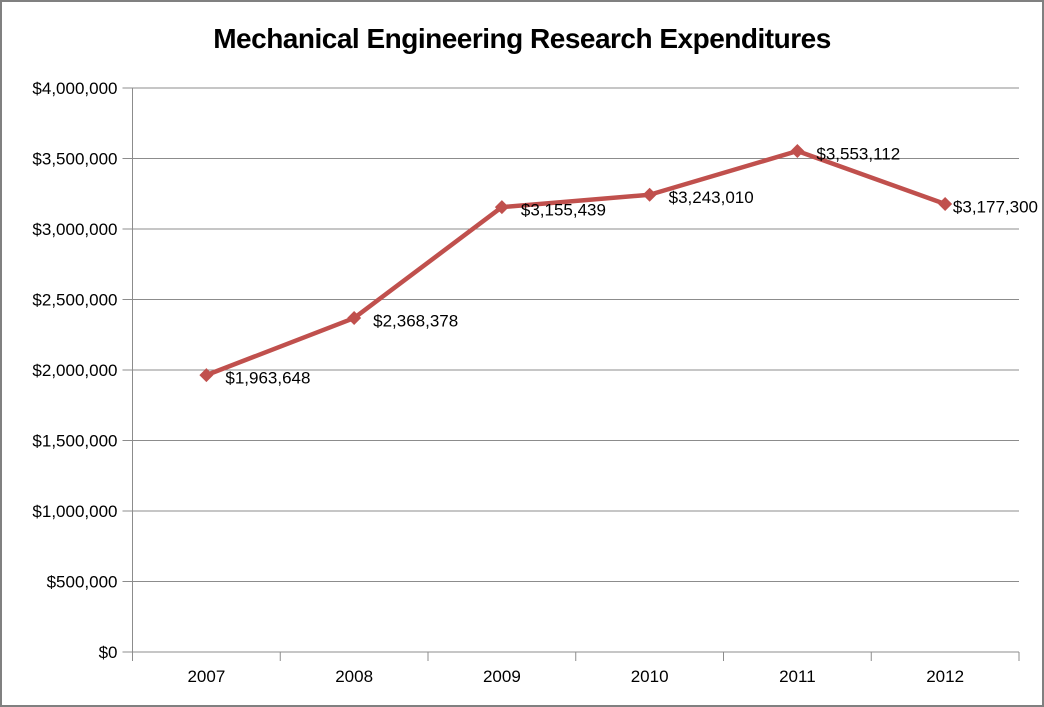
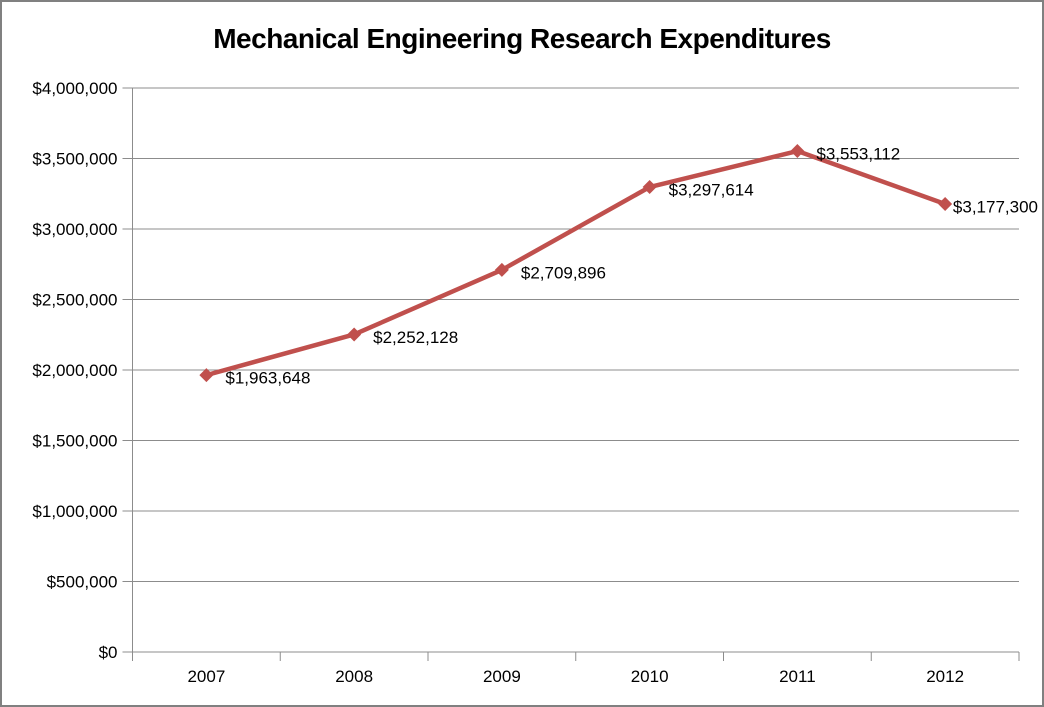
2008: $2,368,378 -> $2,252,128
2009: $3,155,439 -> $2,709,896
2010: $3,243,010 -> $3,297,614
